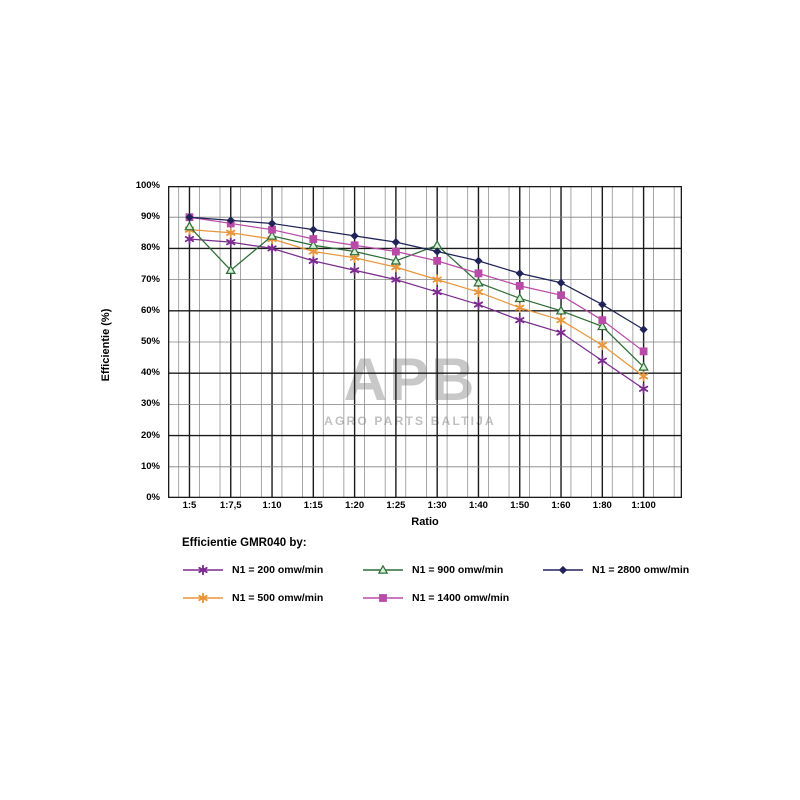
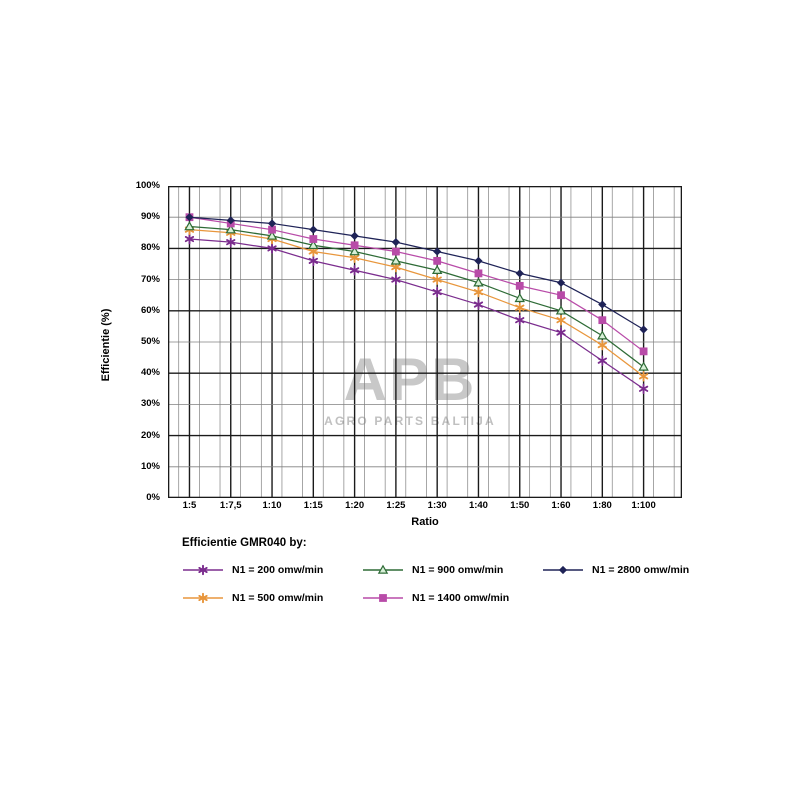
N1 = 900 omw/min/1:7,5: 73% -> 86%
N1 = 900 omw/min/1:30: 81% -> 73%
N1 = 900 omw/min/1:80: 55% -> 52%
